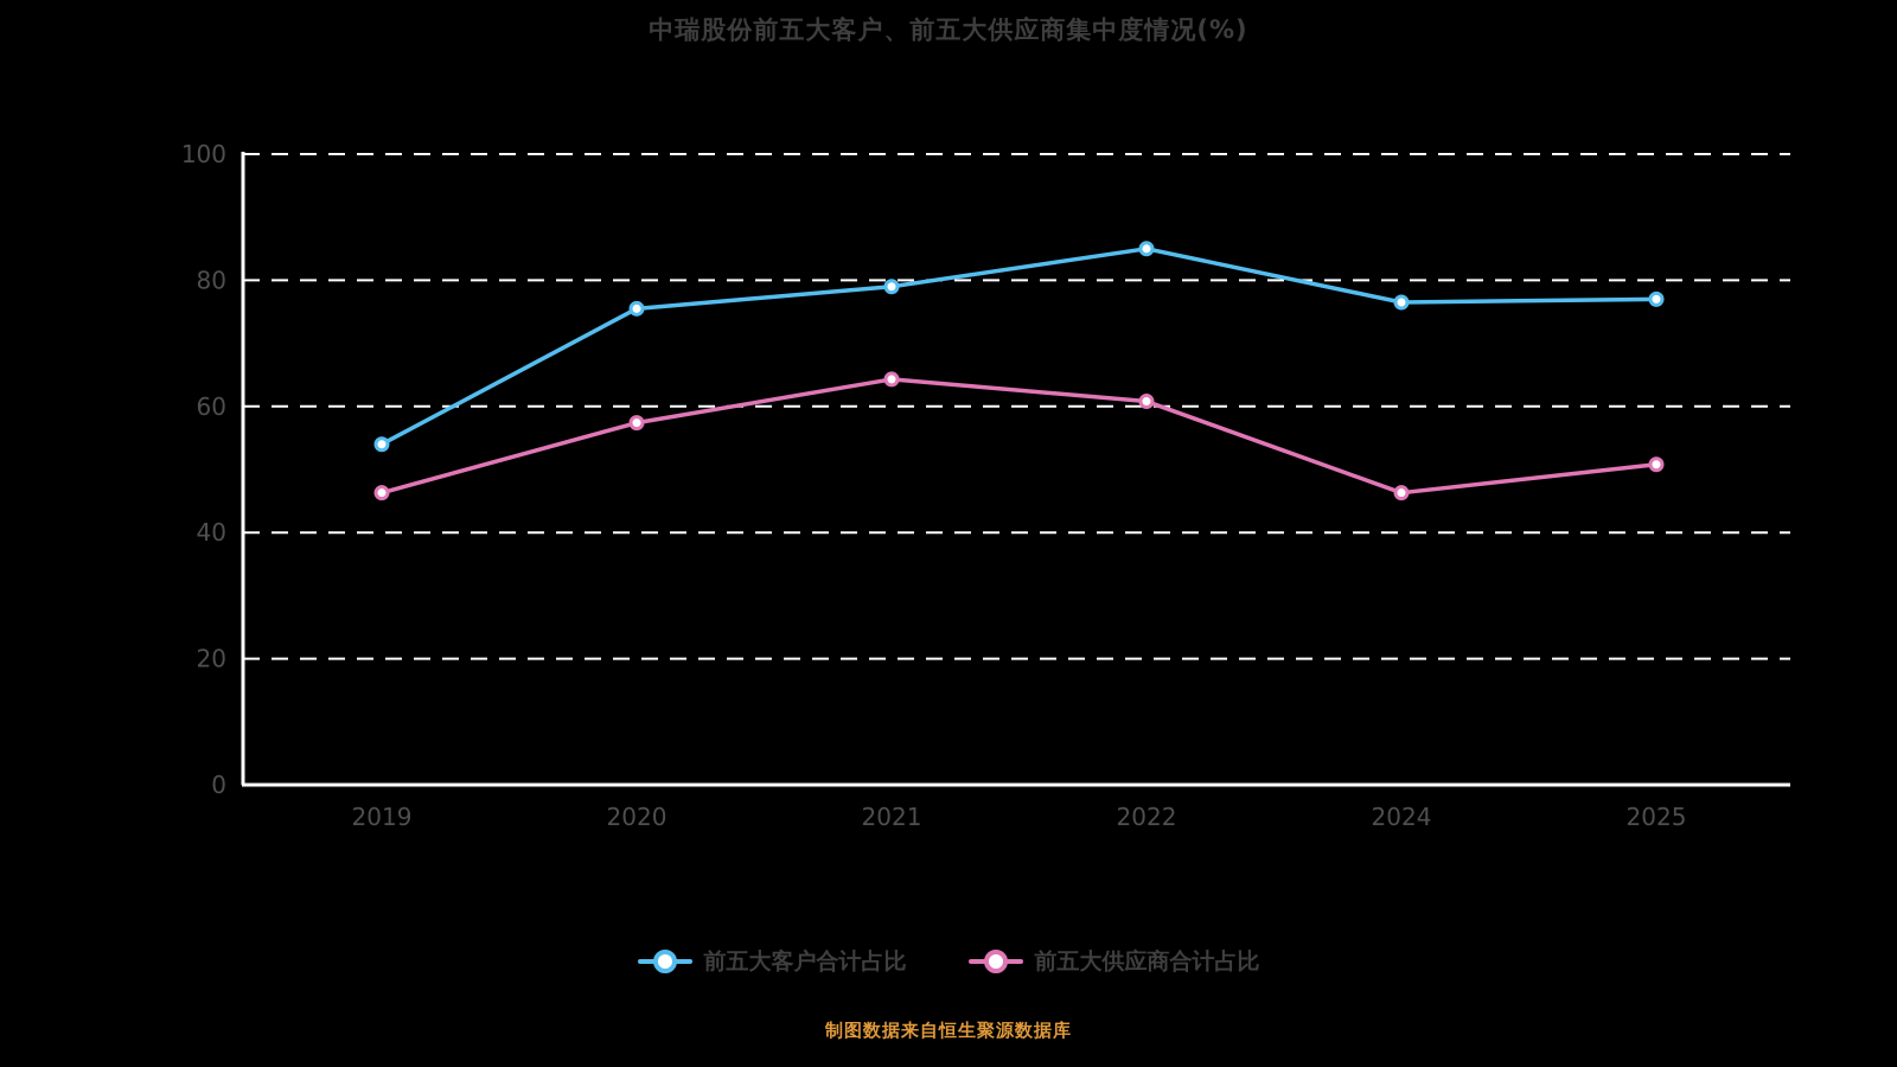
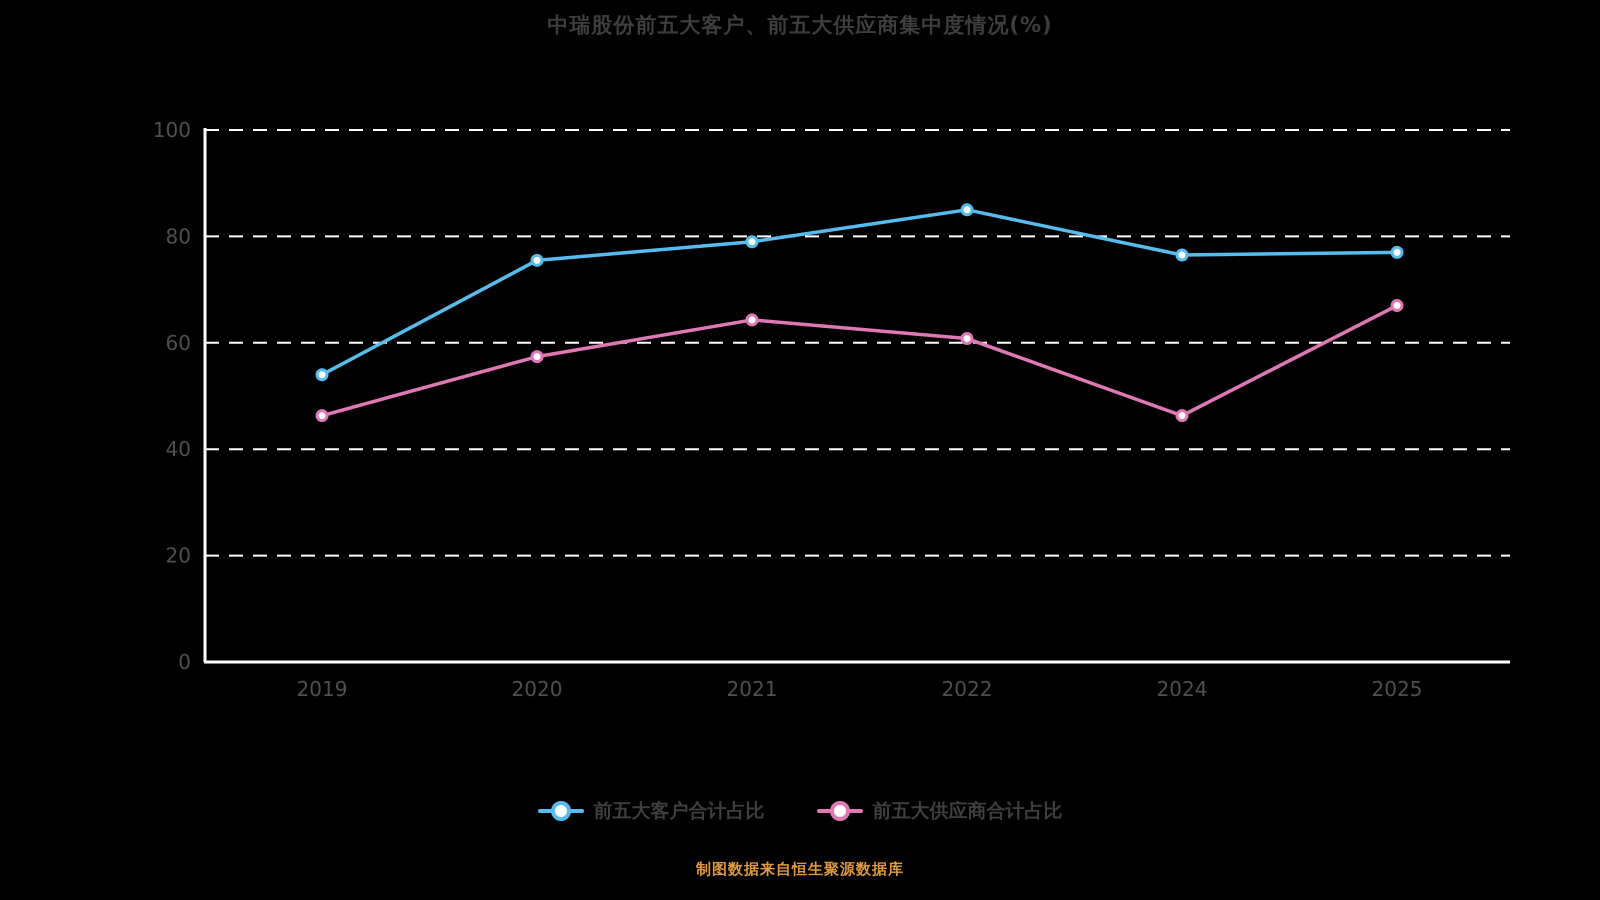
前五大供应商合计占比/2025: 51 -> 67
